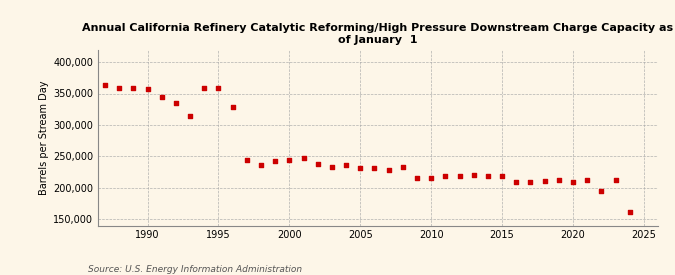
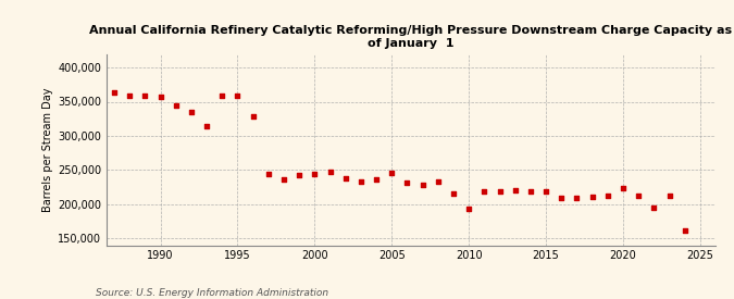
2005: 232,000 -> 246,000
2010: 215,000 -> 194,000
2020: 210,000 -> 224,000
